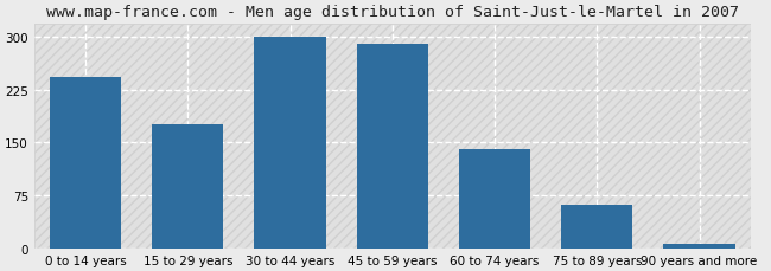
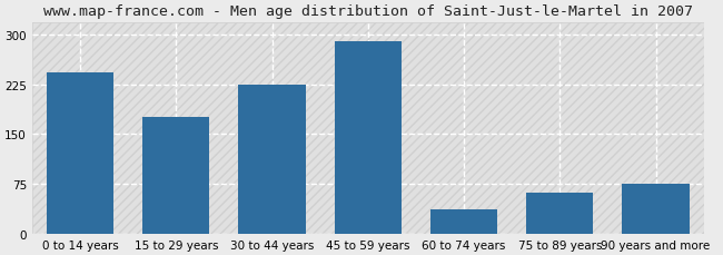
30 to 44 years: 300 -> 224
60 to 74 years: 140 -> 36
90 years and more: 7 -> 76
